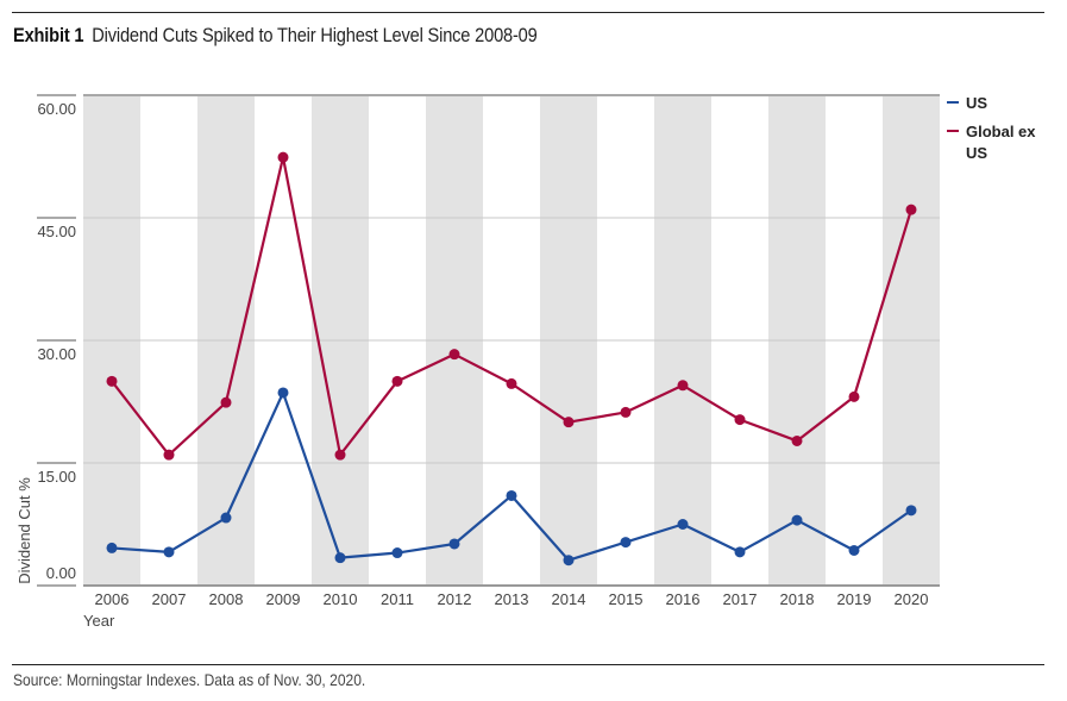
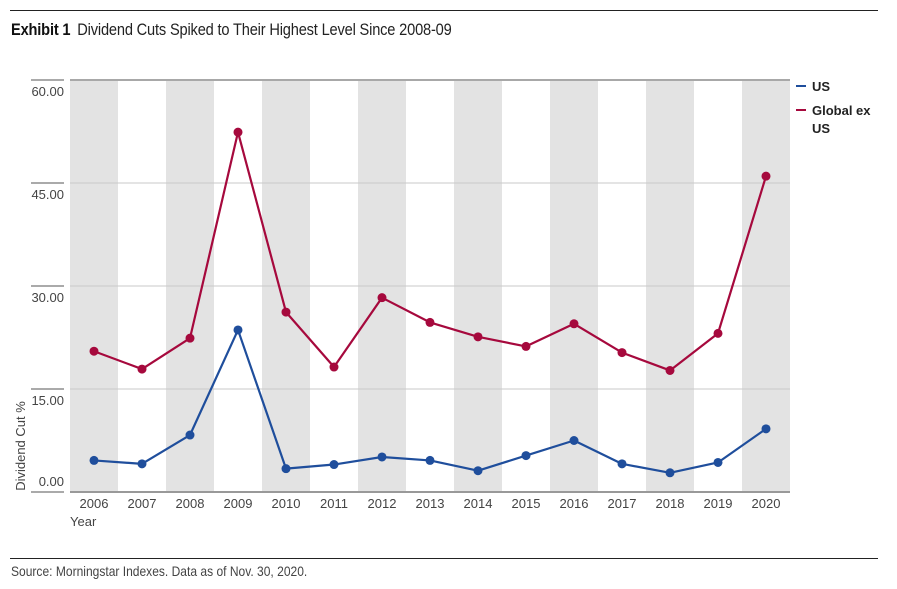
Global ex US/2006: 25 -> 20
Global ex US/2007: 16 -> 18
Global ex US/2010: 16 -> 26
Global ex US/2011: 25 -> 18
US/2013: 11 -> 5
Global ex US/2014: 20 -> 23
US/2018: 8 -> 3
